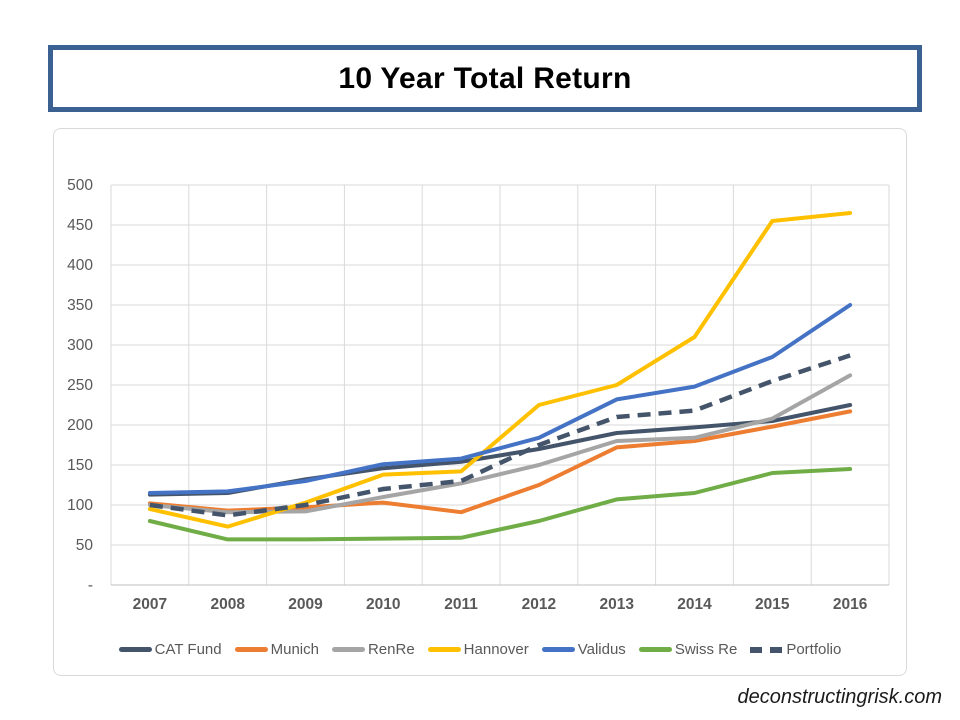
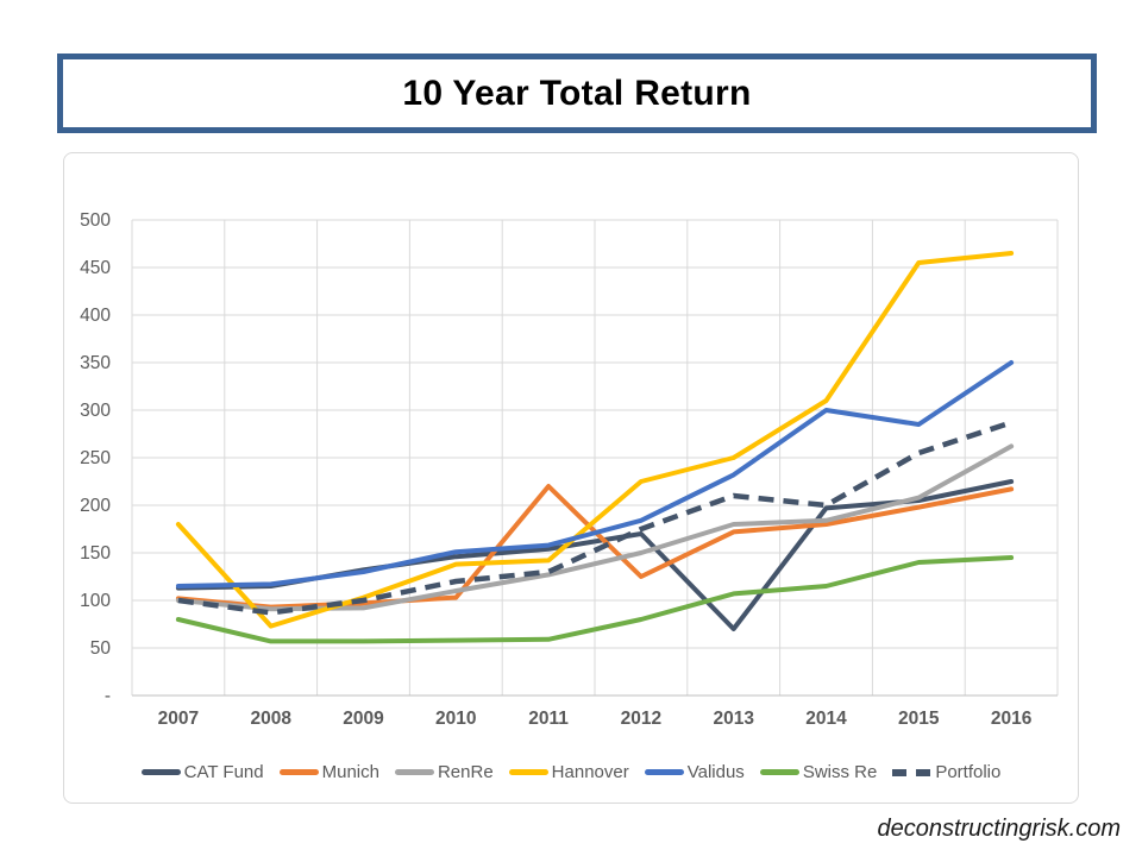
Hannover/2007: 100 -> 180
Munich/2011: 90 -> 220
CAT Fund/2013: 190 -> 70
Validus/2014: 250 -> 300
Portfolio/2014: 220 -> 200
